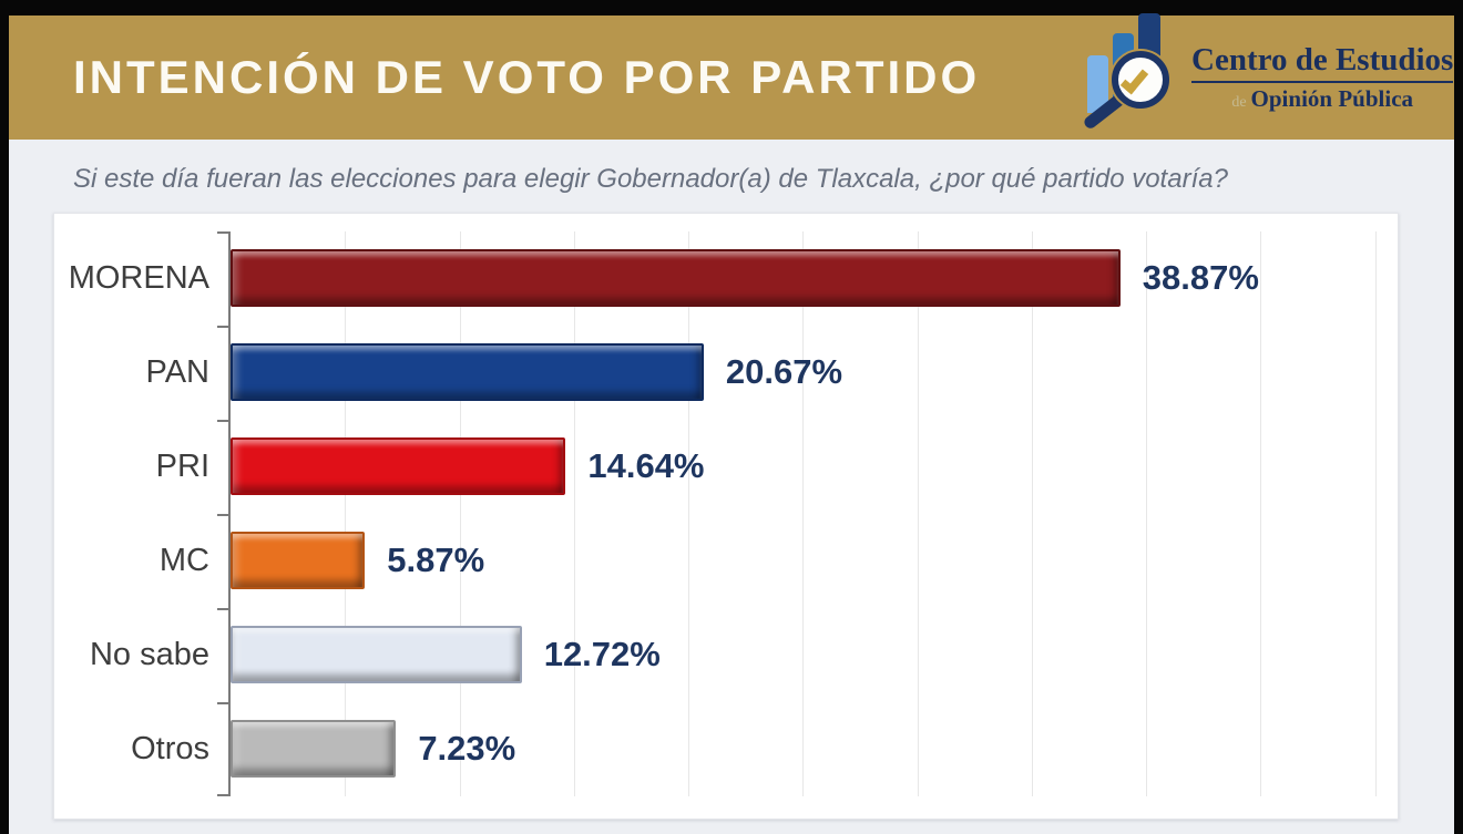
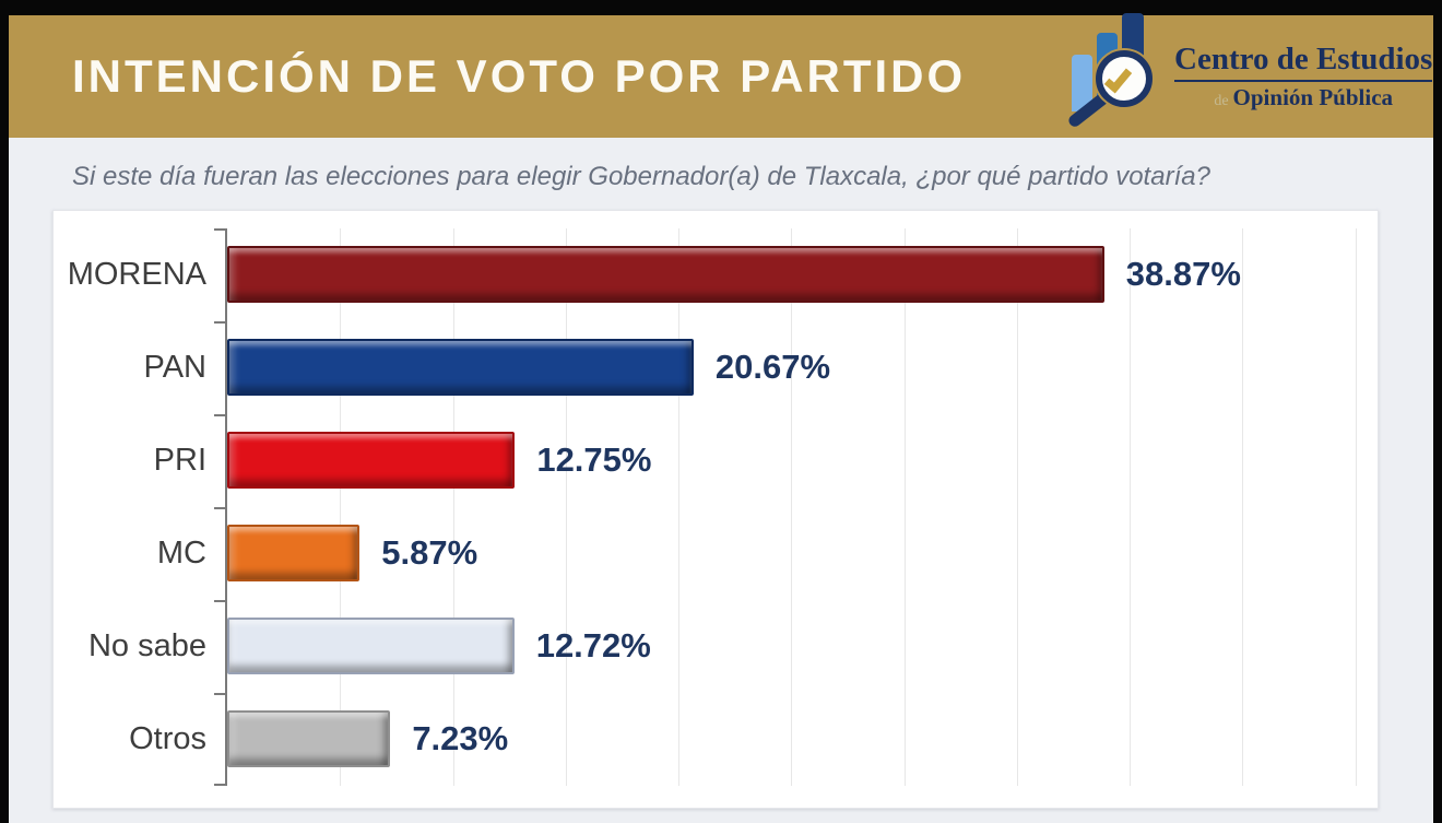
PRI: 14.64% -> 12.75%
